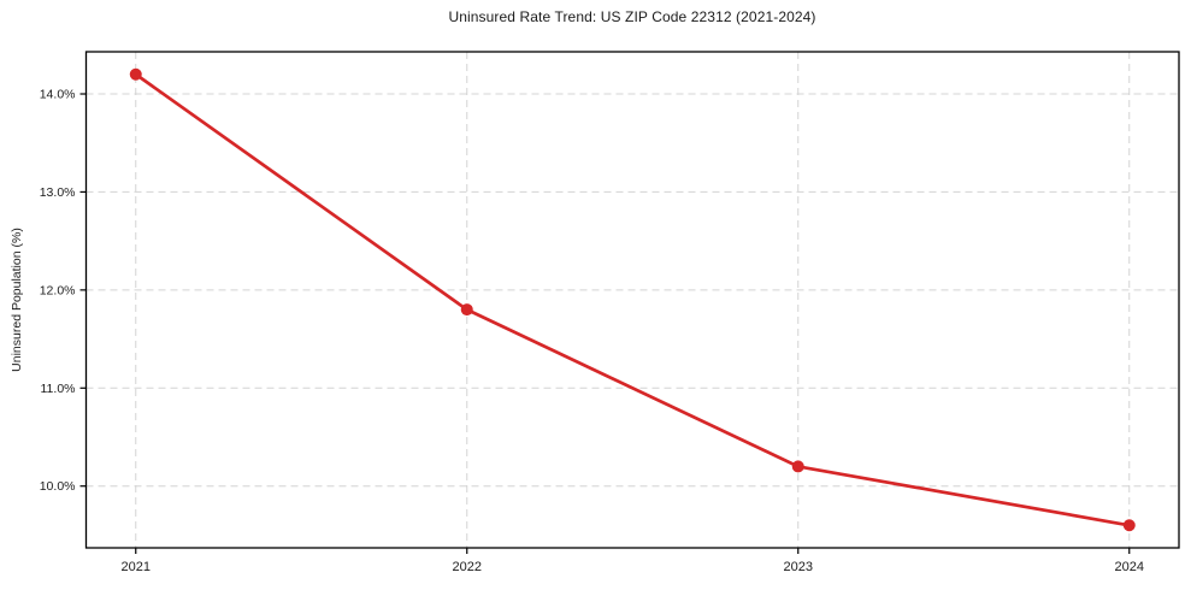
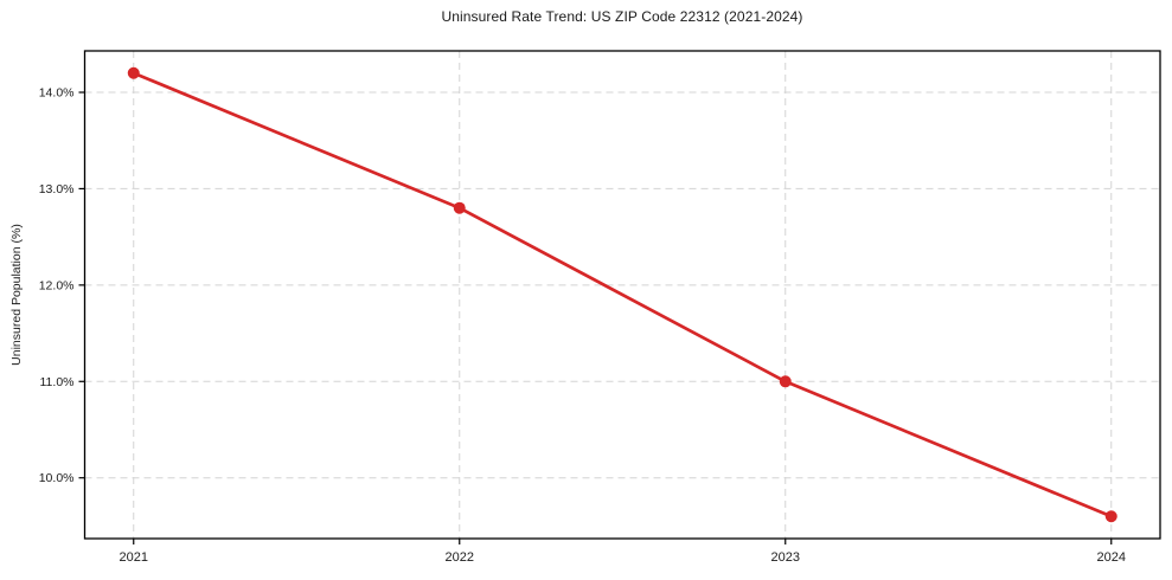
2022: 11.8% -> 12.8%
2023: 10.2% -> 11.0%
